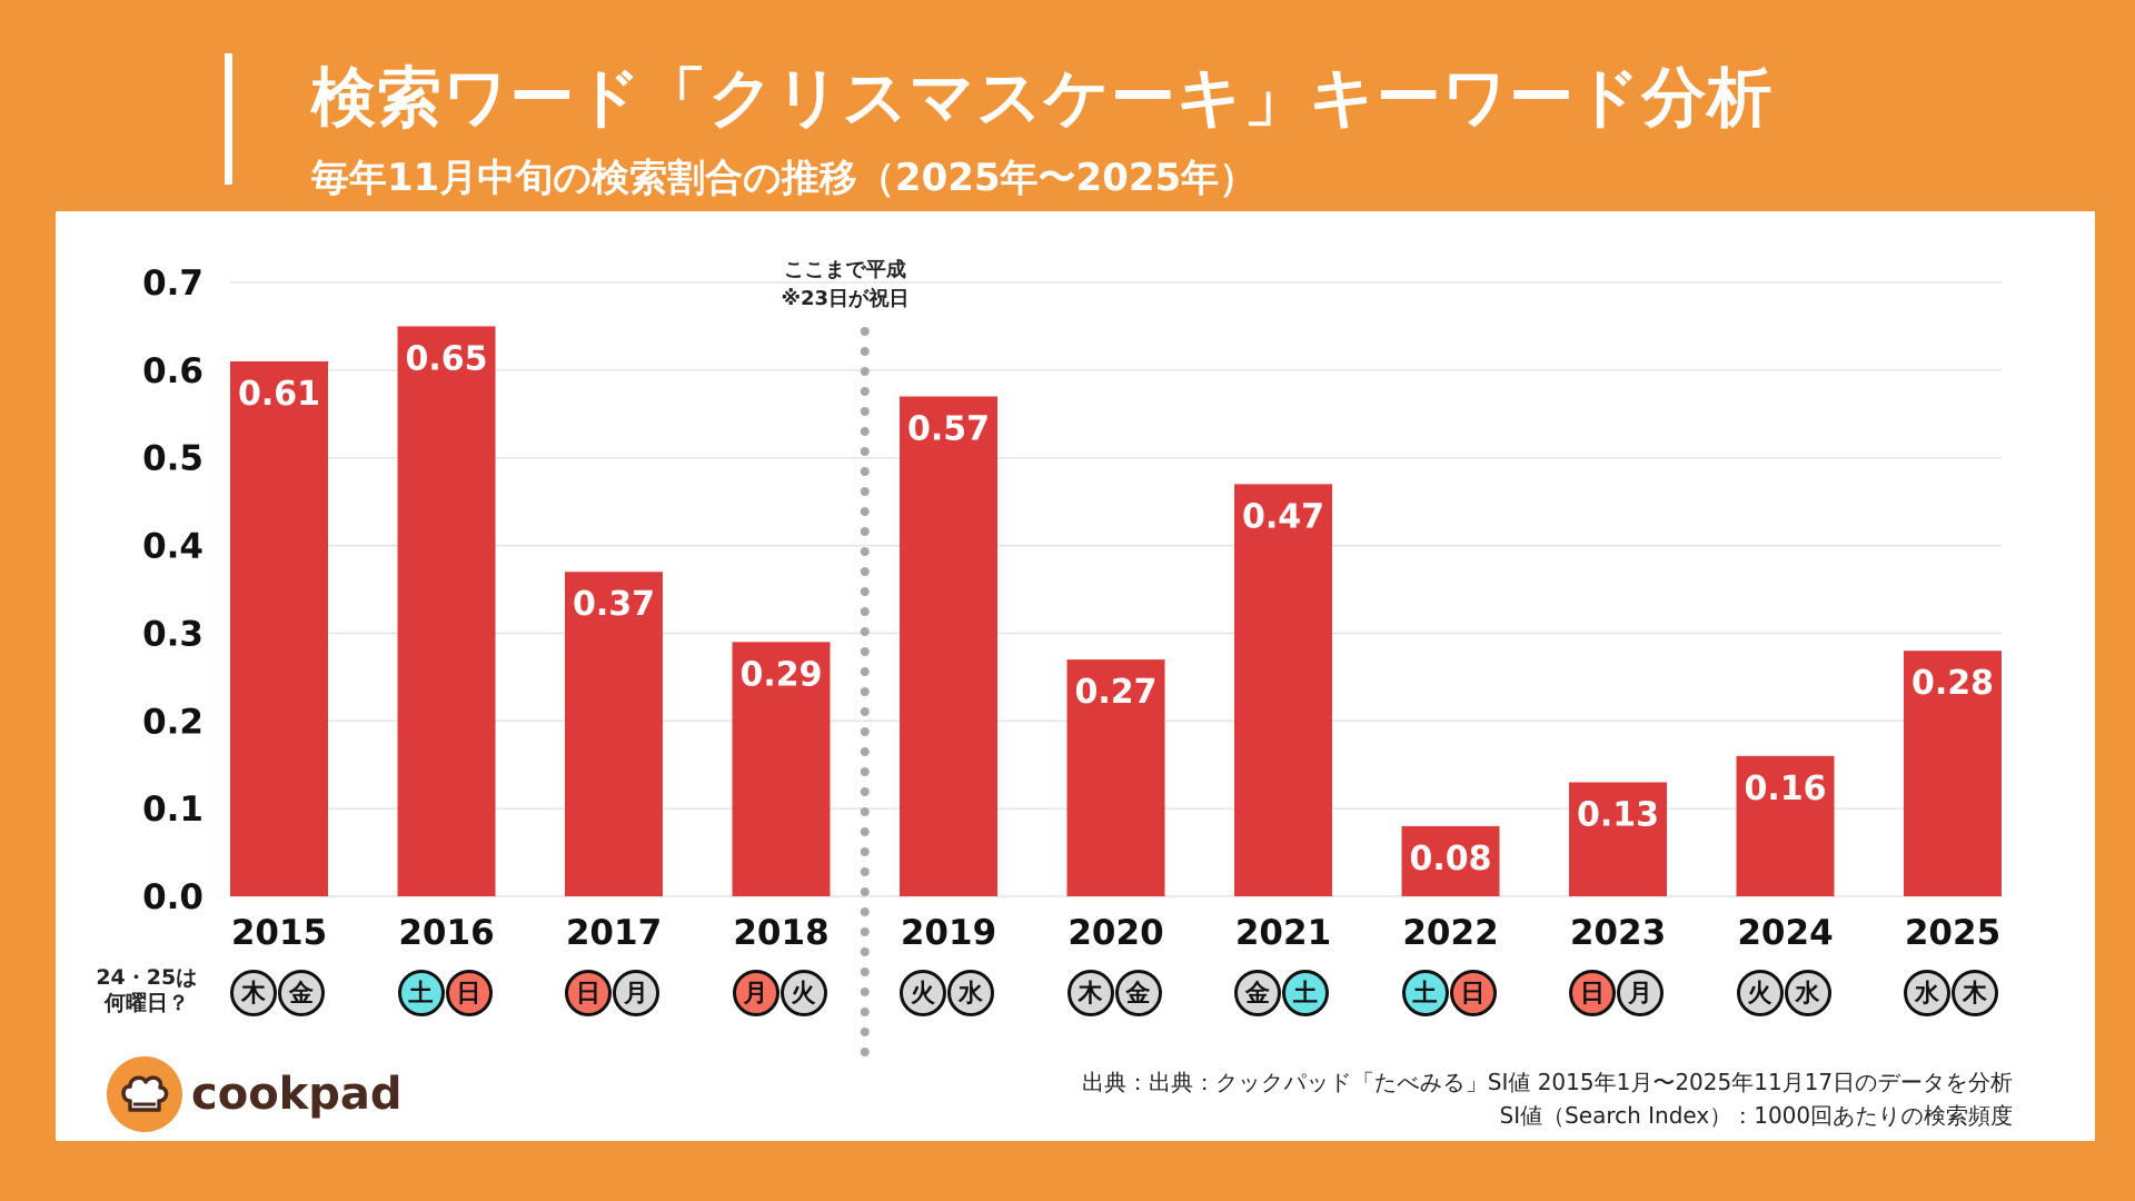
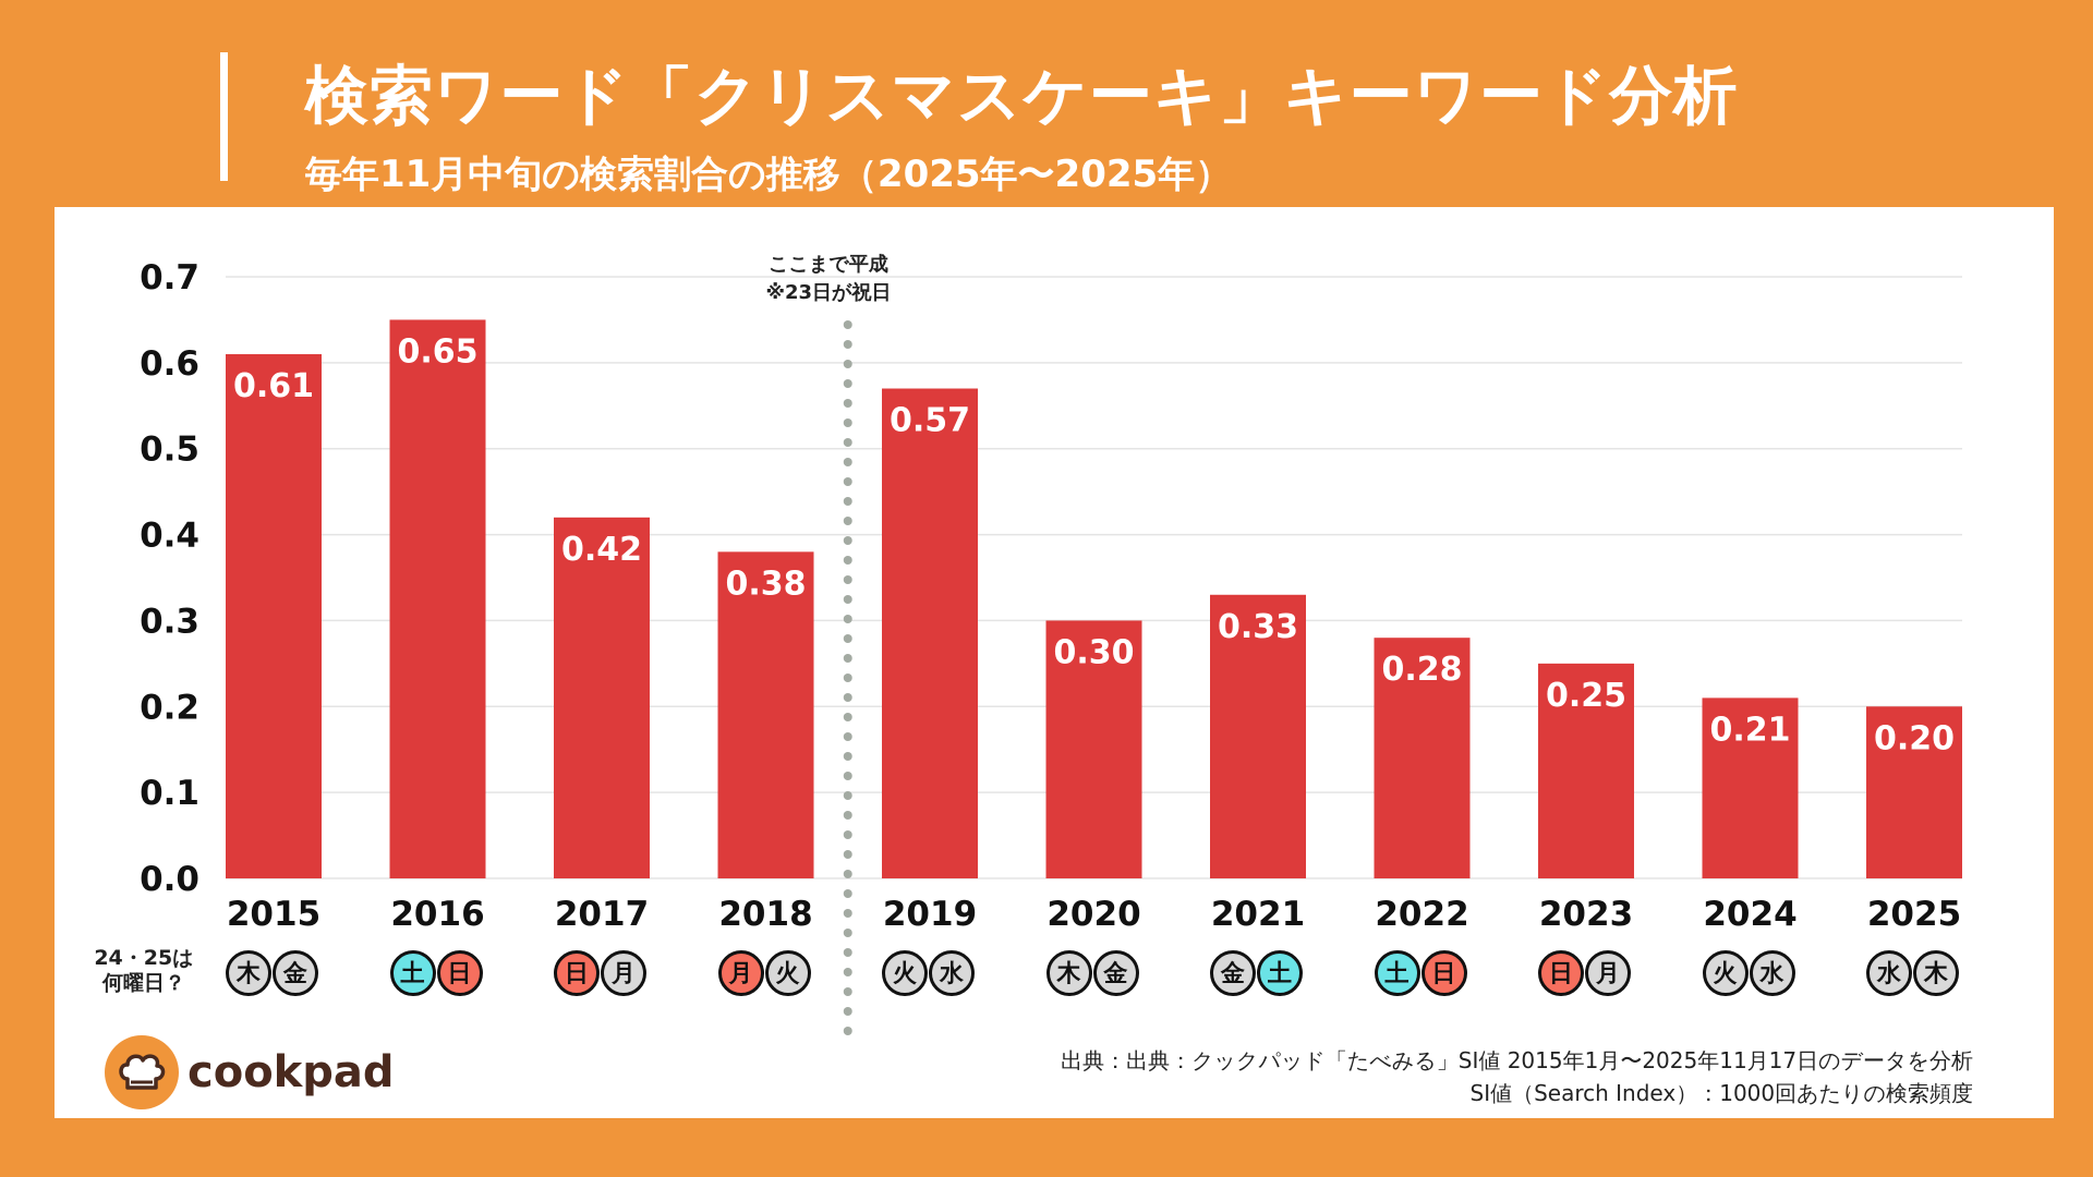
2017: 0.37 -> 0.42
2018: 0.29 -> 0.38
2020: 0.27 -> 0.30
2021: 0.47 -> 0.33
2022: 0.08 -> 0.28
2023: 0.13 -> 0.25
2024: 0.16 -> 0.21
2025: 0.28 -> 0.20
